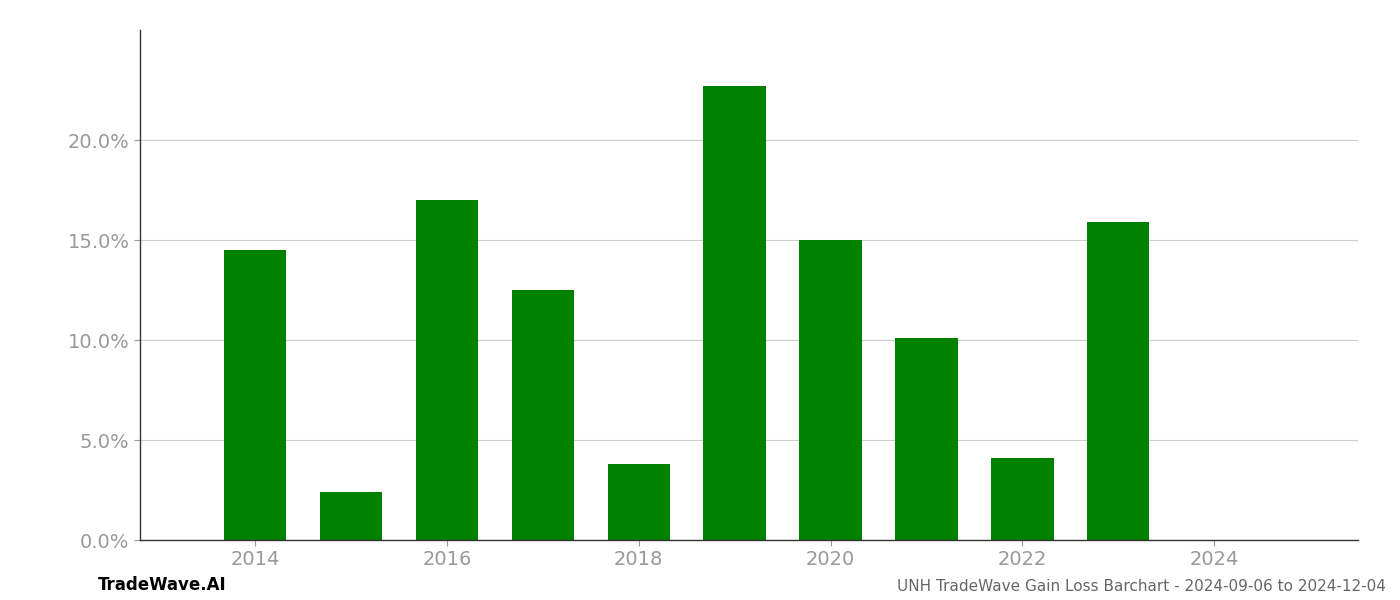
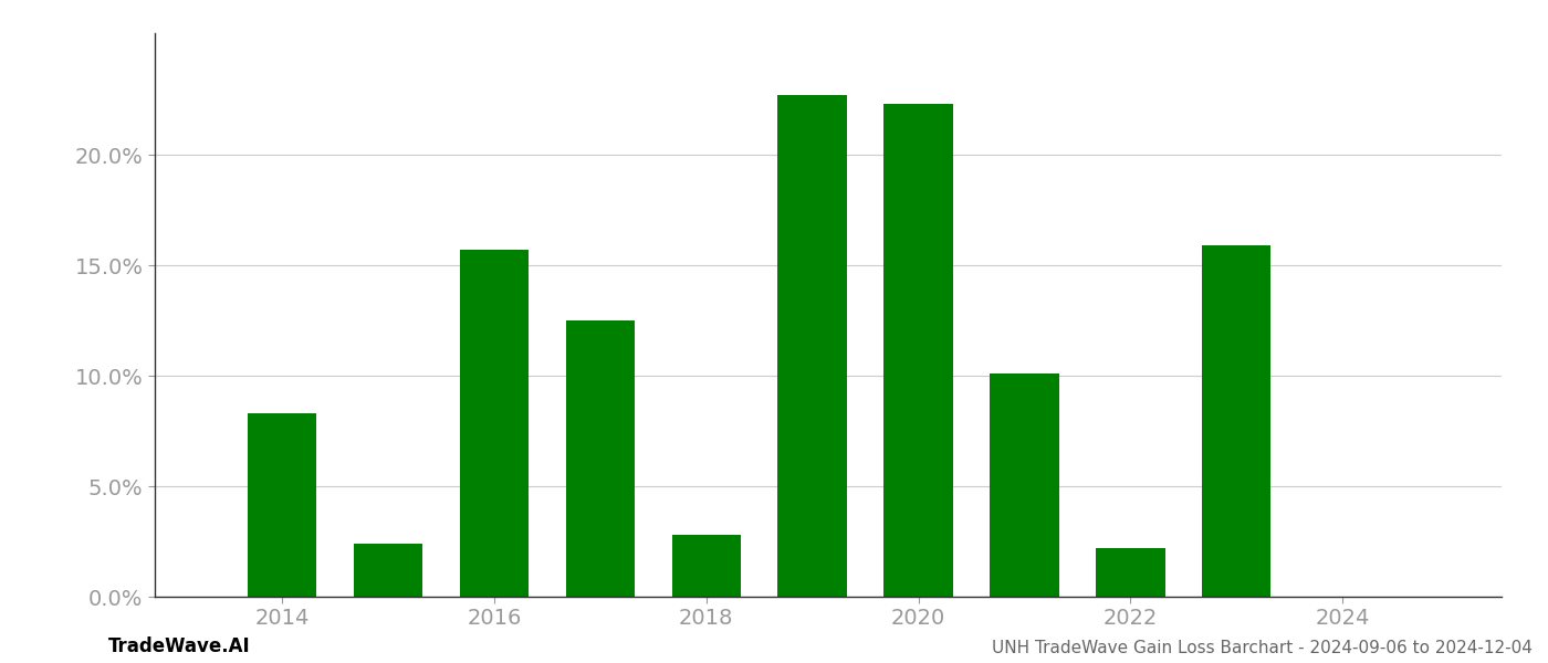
2014: 14.5% -> 8.3%
2016: 17.0% -> 15.7%
2018: 3.8% -> 2.8%
2020: 15.0% -> 22.3%
2022: 4.1% -> 2.2%
